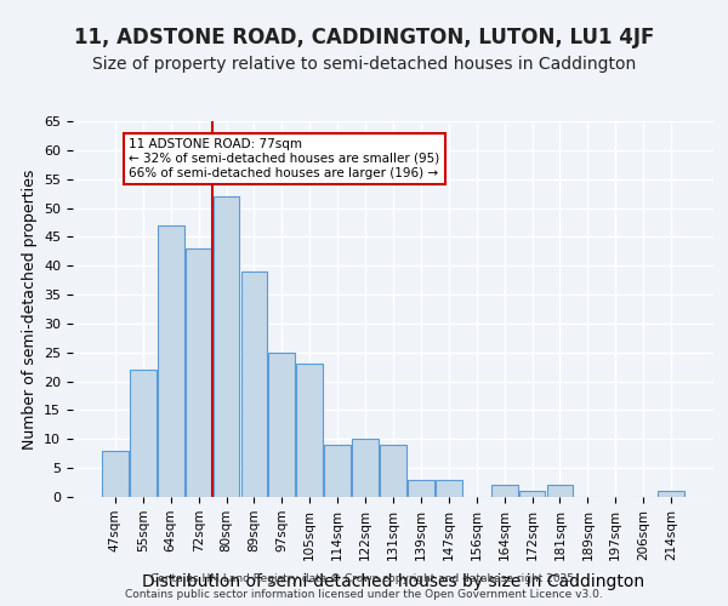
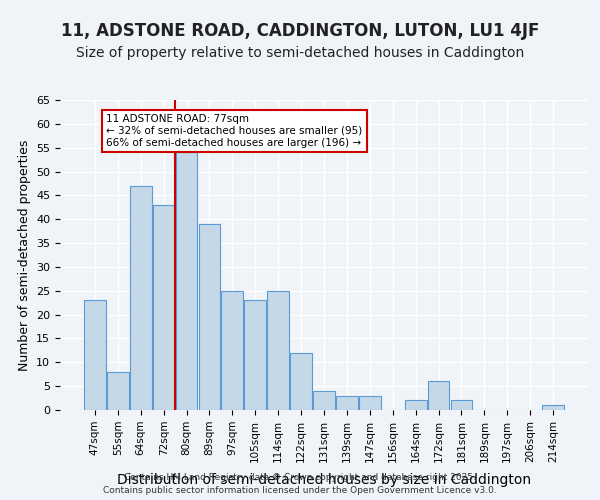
47sqm: 8 -> 23
55sqm: 22 -> 8
80sqm: 52 -> 54
114sqm: 9 -> 25
122sqm: 10 -> 12
131sqm: 9 -> 4
172sqm: 1 -> 6
